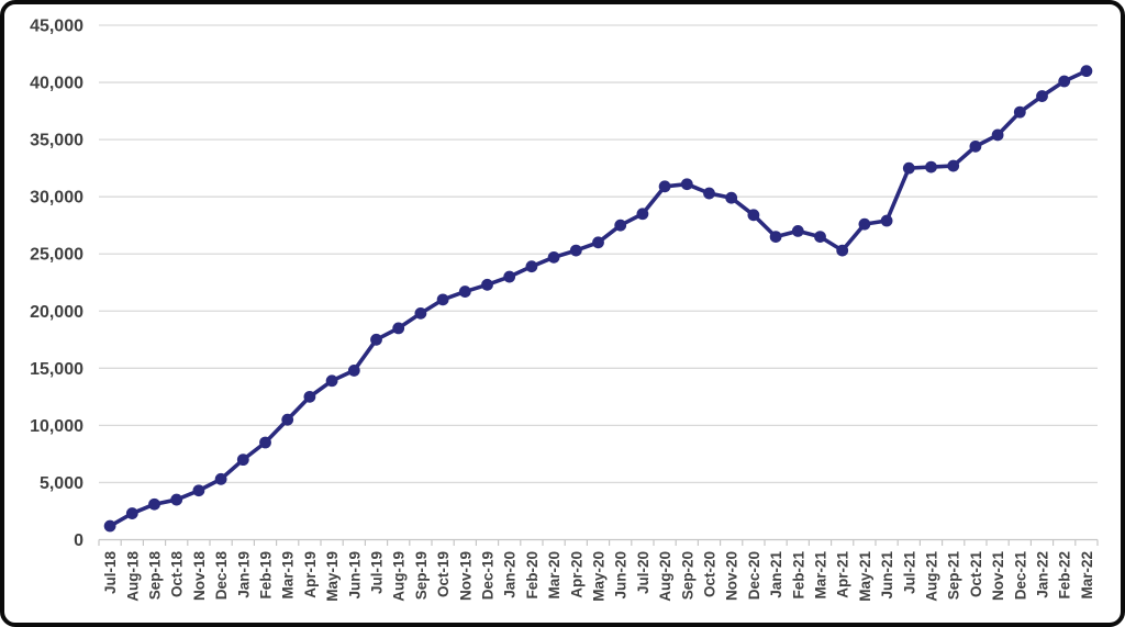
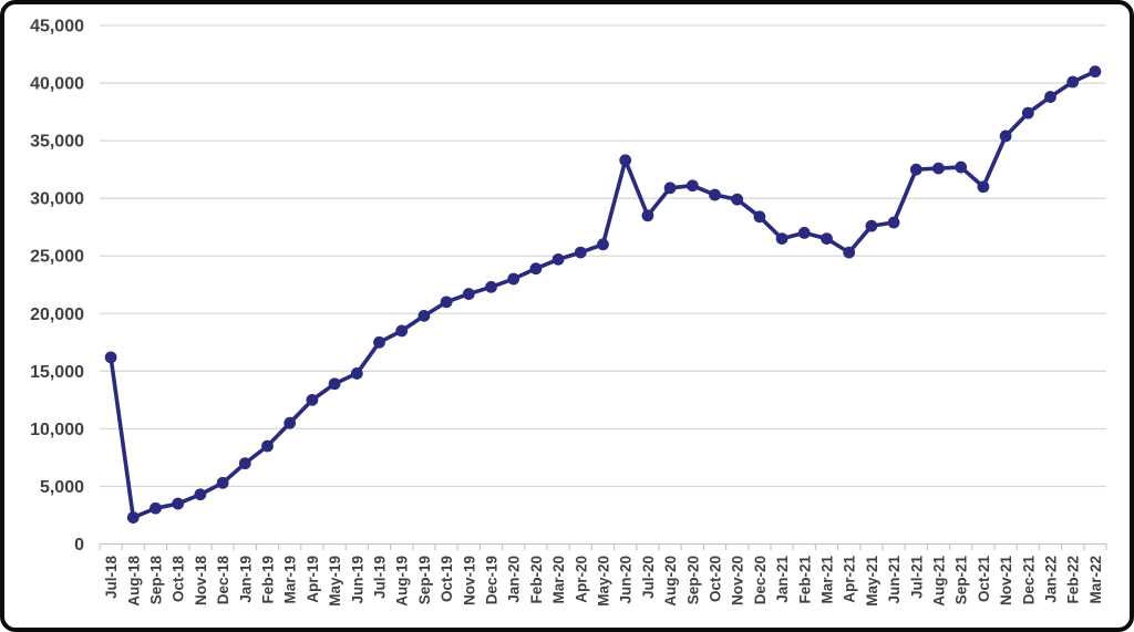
Jul-18: 1200 -> 16200
Jun-20: 27500 -> 33300
Oct-21: 34400 -> 31000
